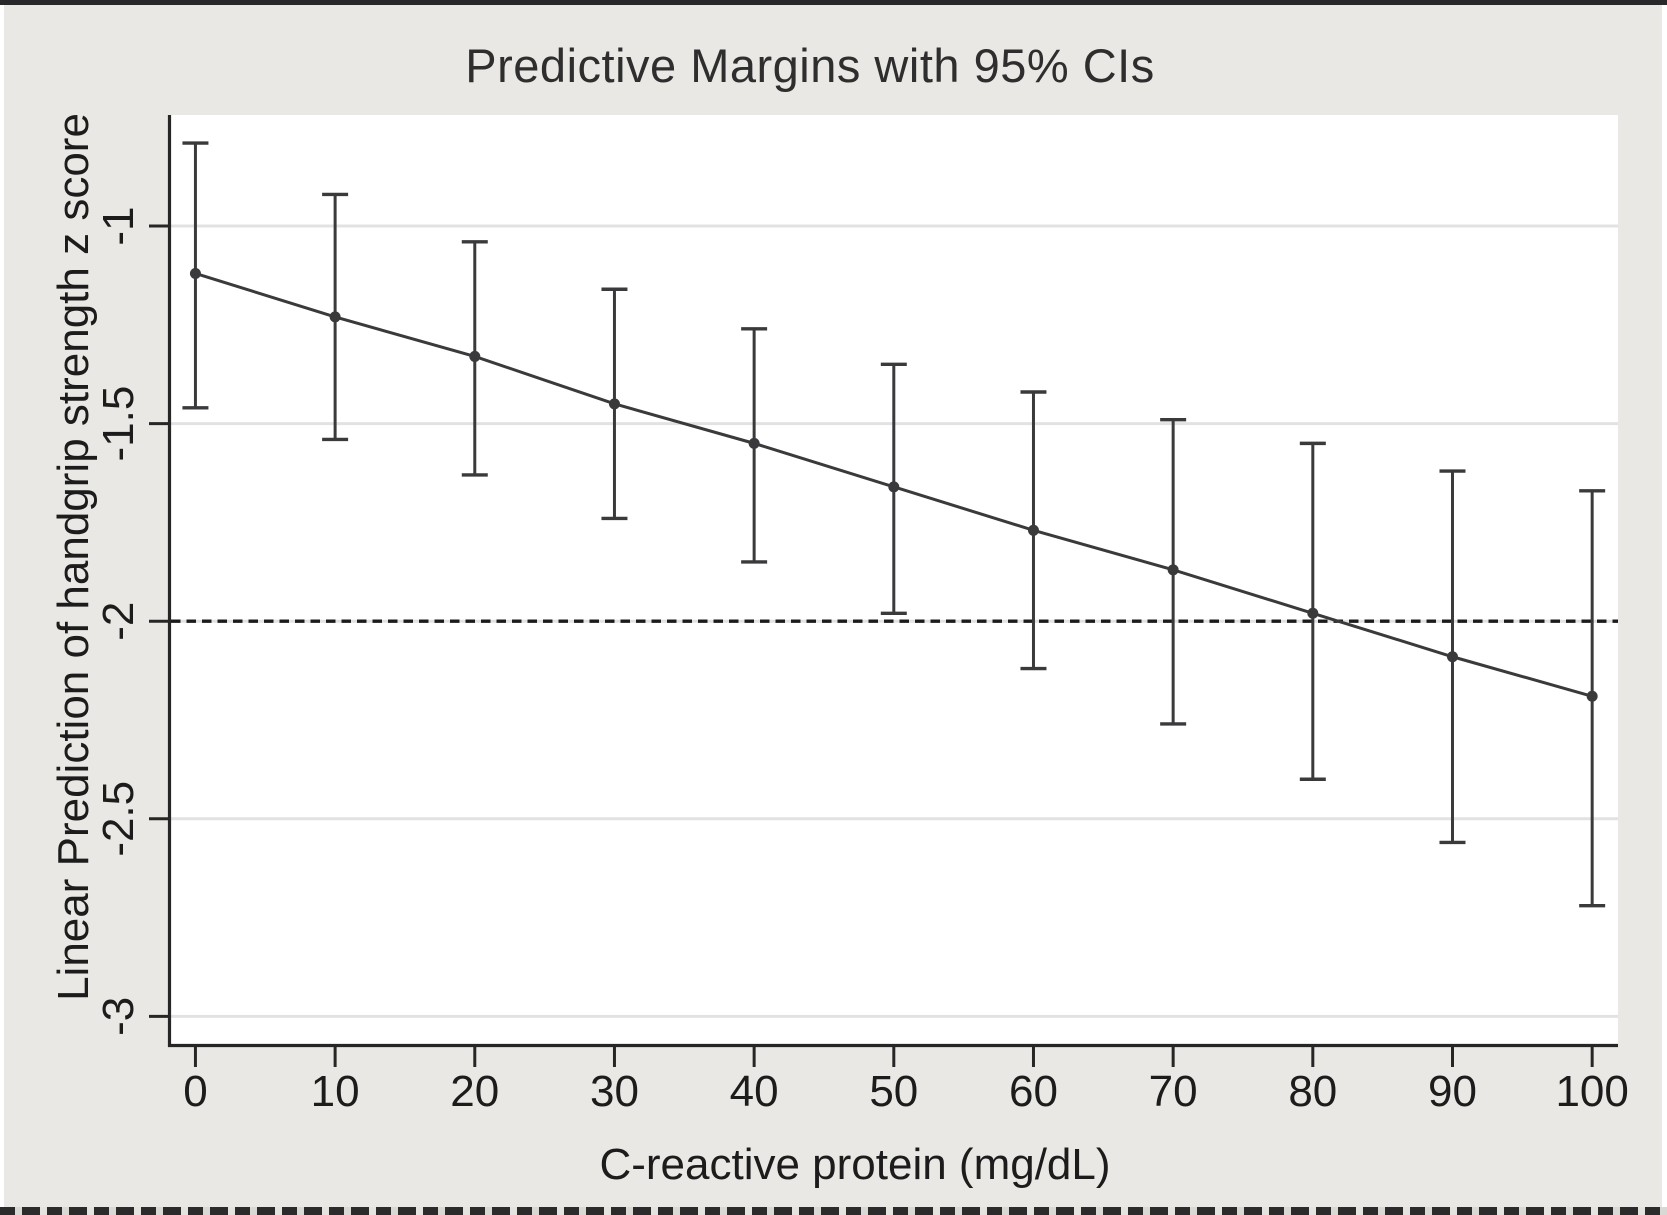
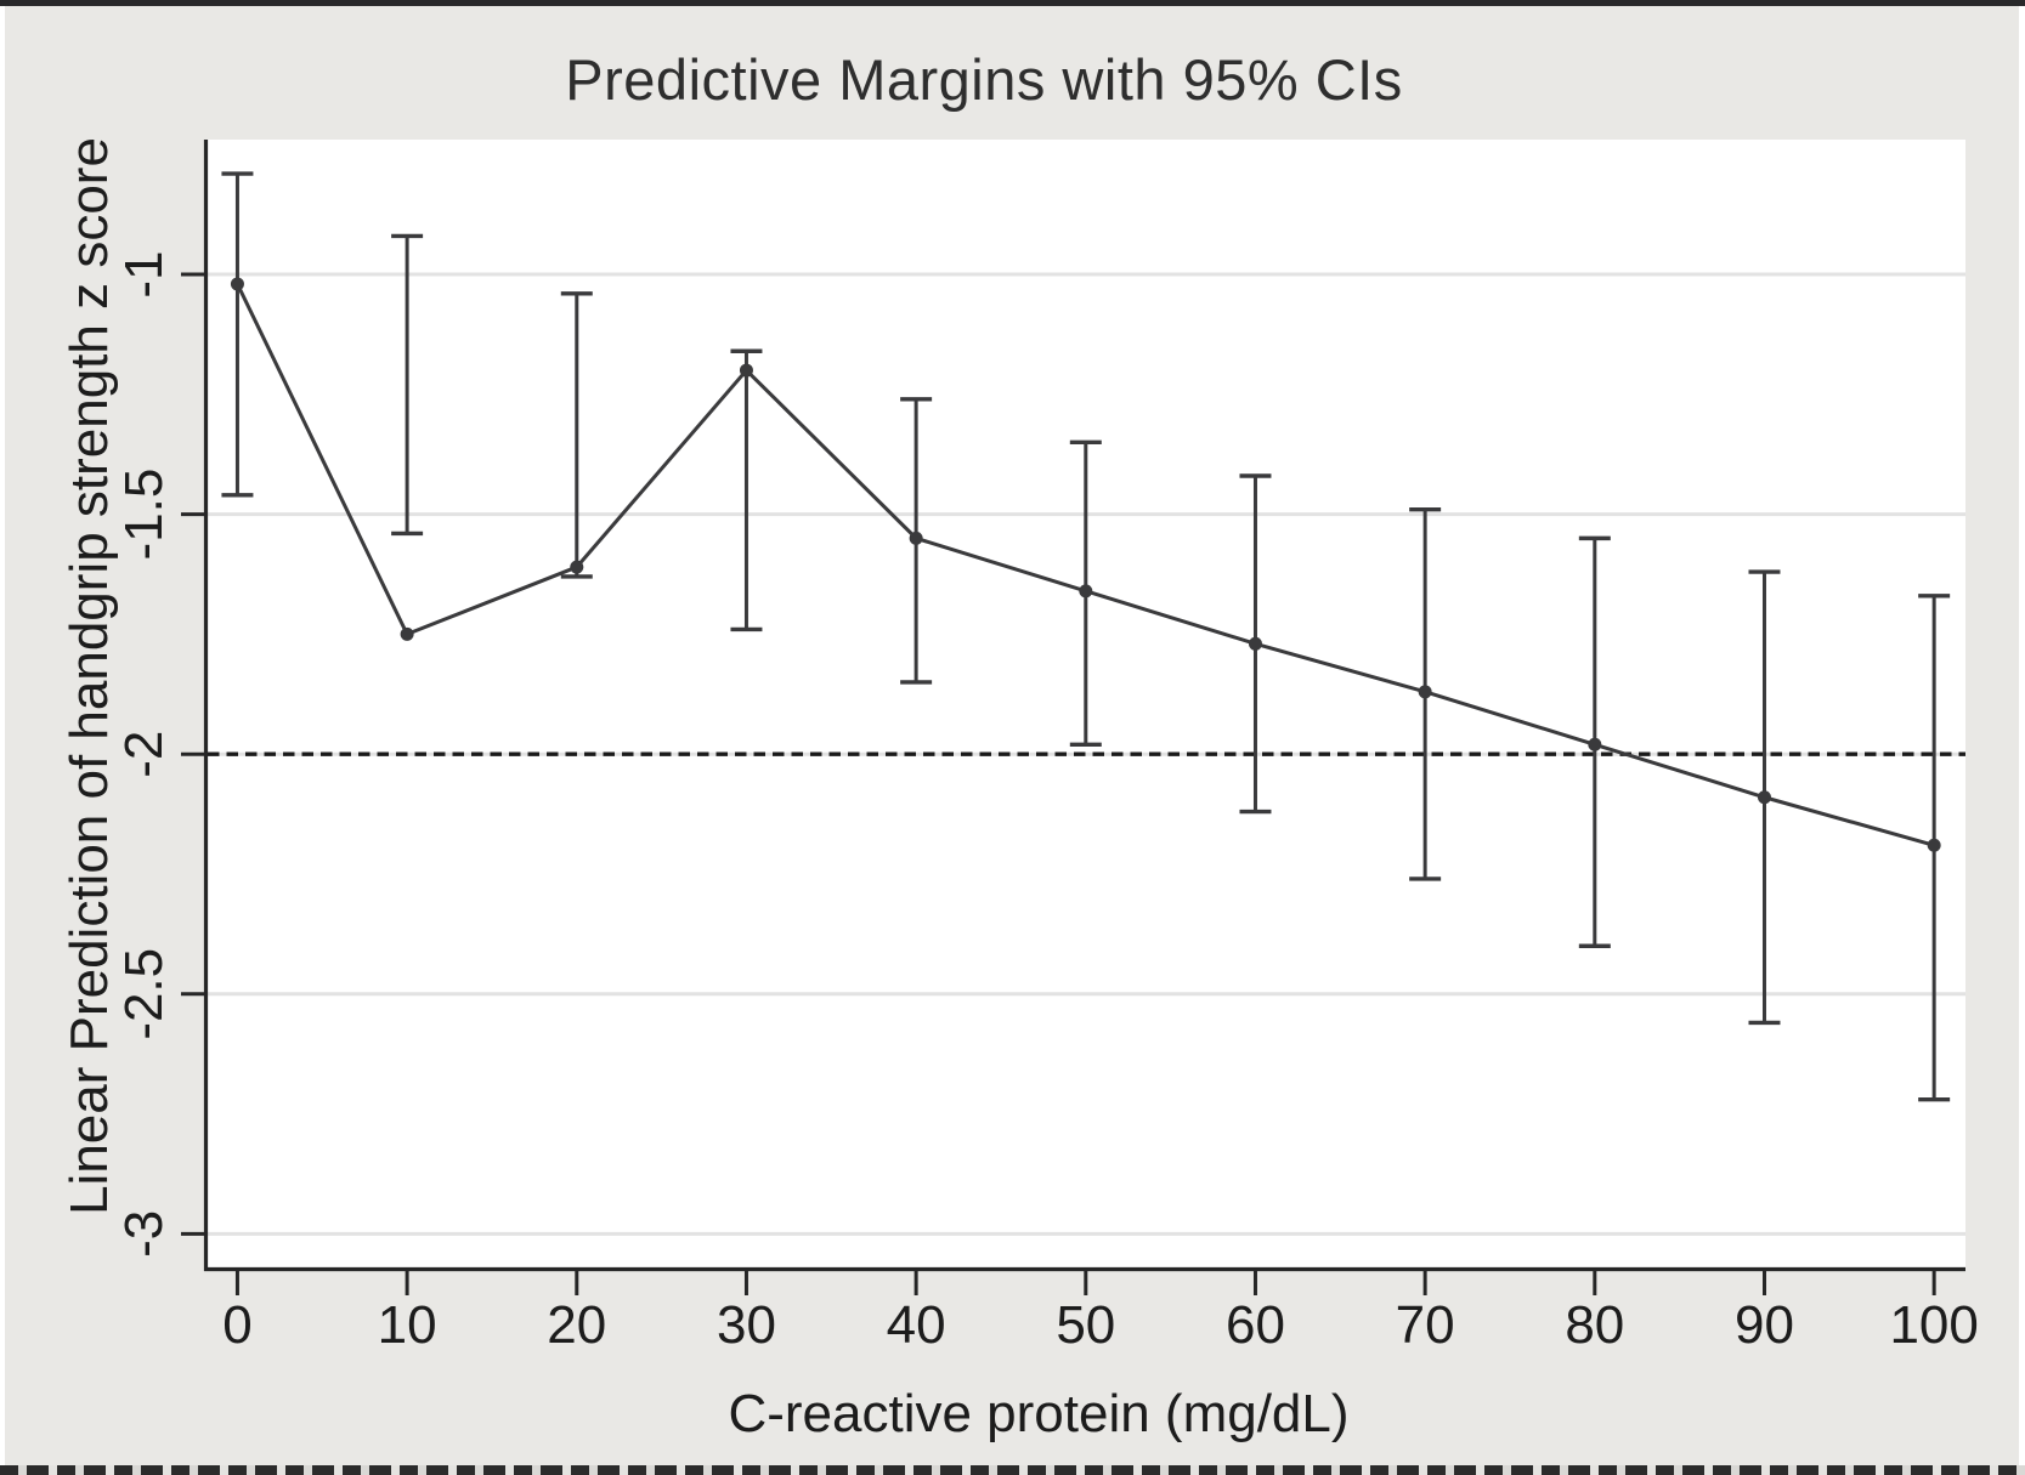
0: -1.12 -> -1.02
10: -1.23 -> -1.75
20: -1.33 -> -1.61
30: -1.45 -> -1.20
